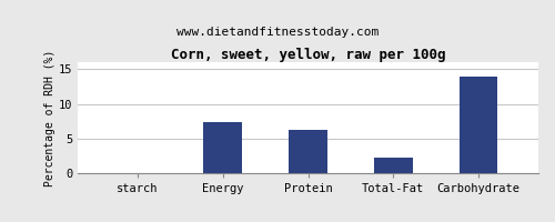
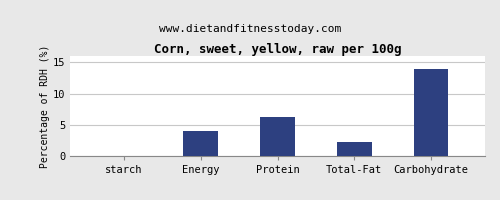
Energy: 7.4 -> 4.0
